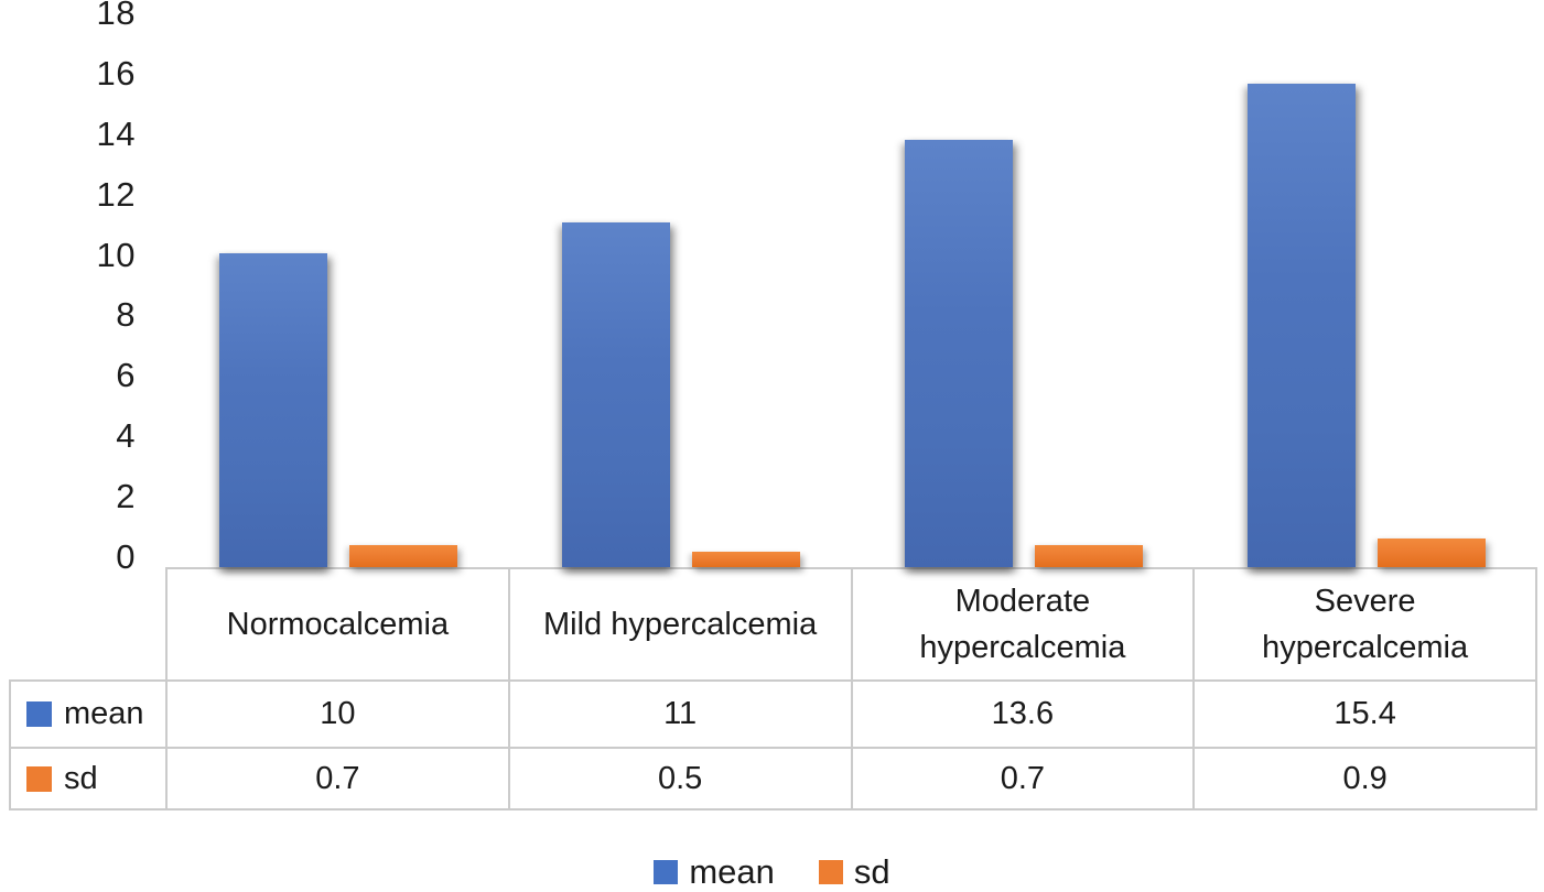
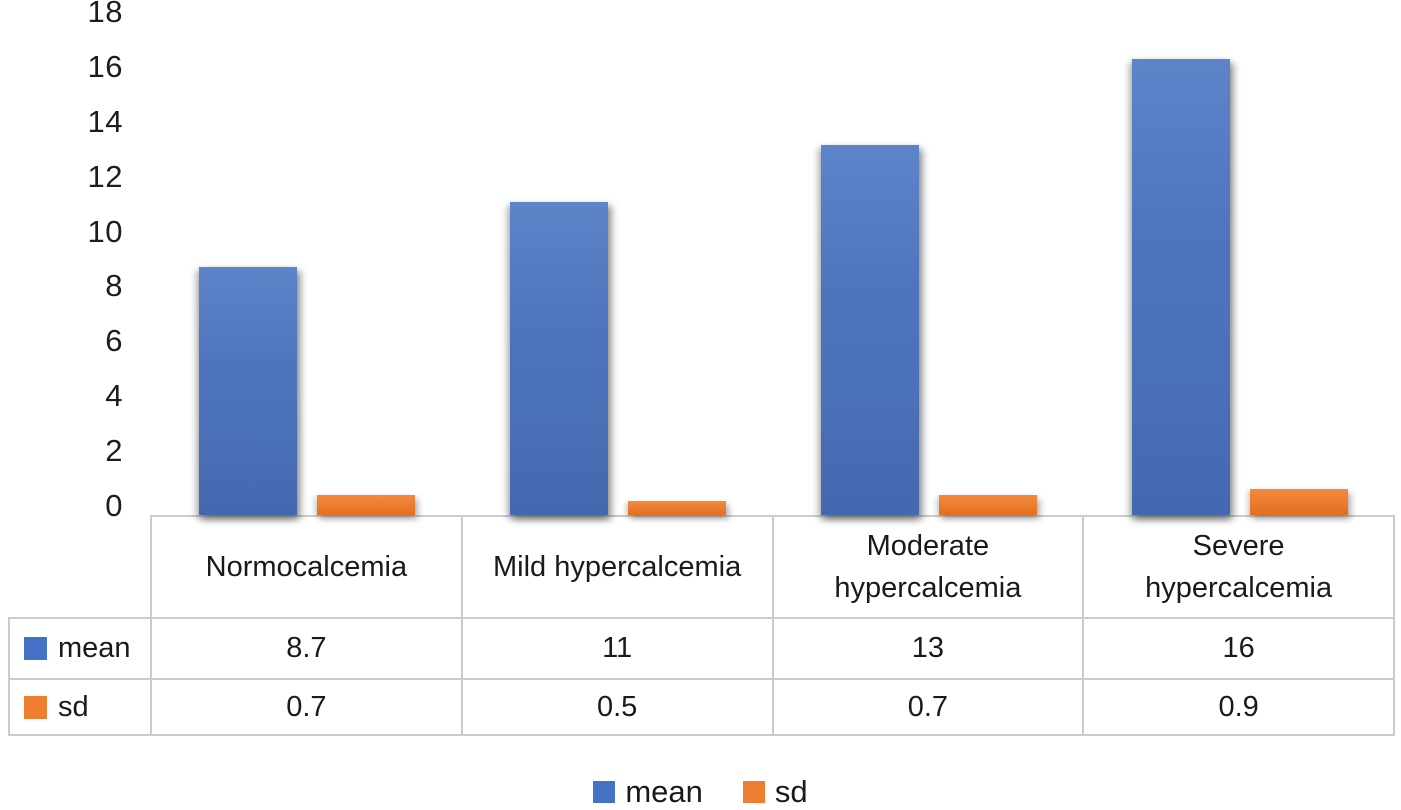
mean/Normocalcemia: 10 -> 8.7
mean/Moderate hypercalcemia: 13.6 -> 13
mean/Severe hypercalcemia: 15.4 -> 16
